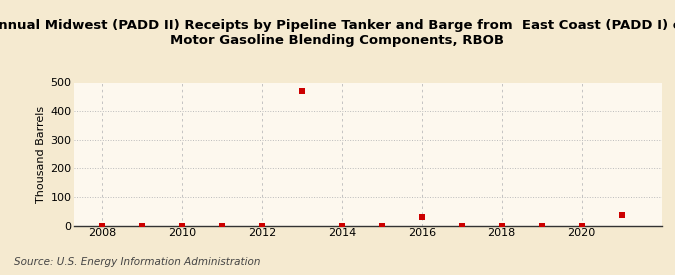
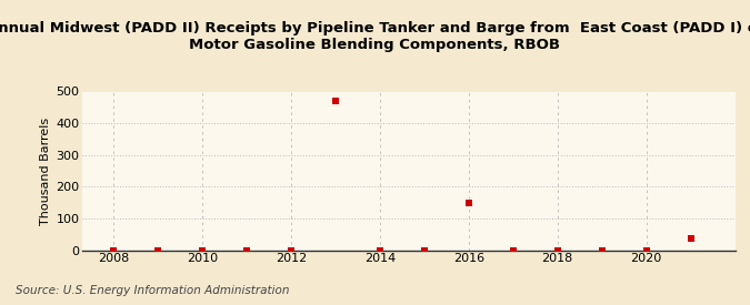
2016: 28 -> 150
